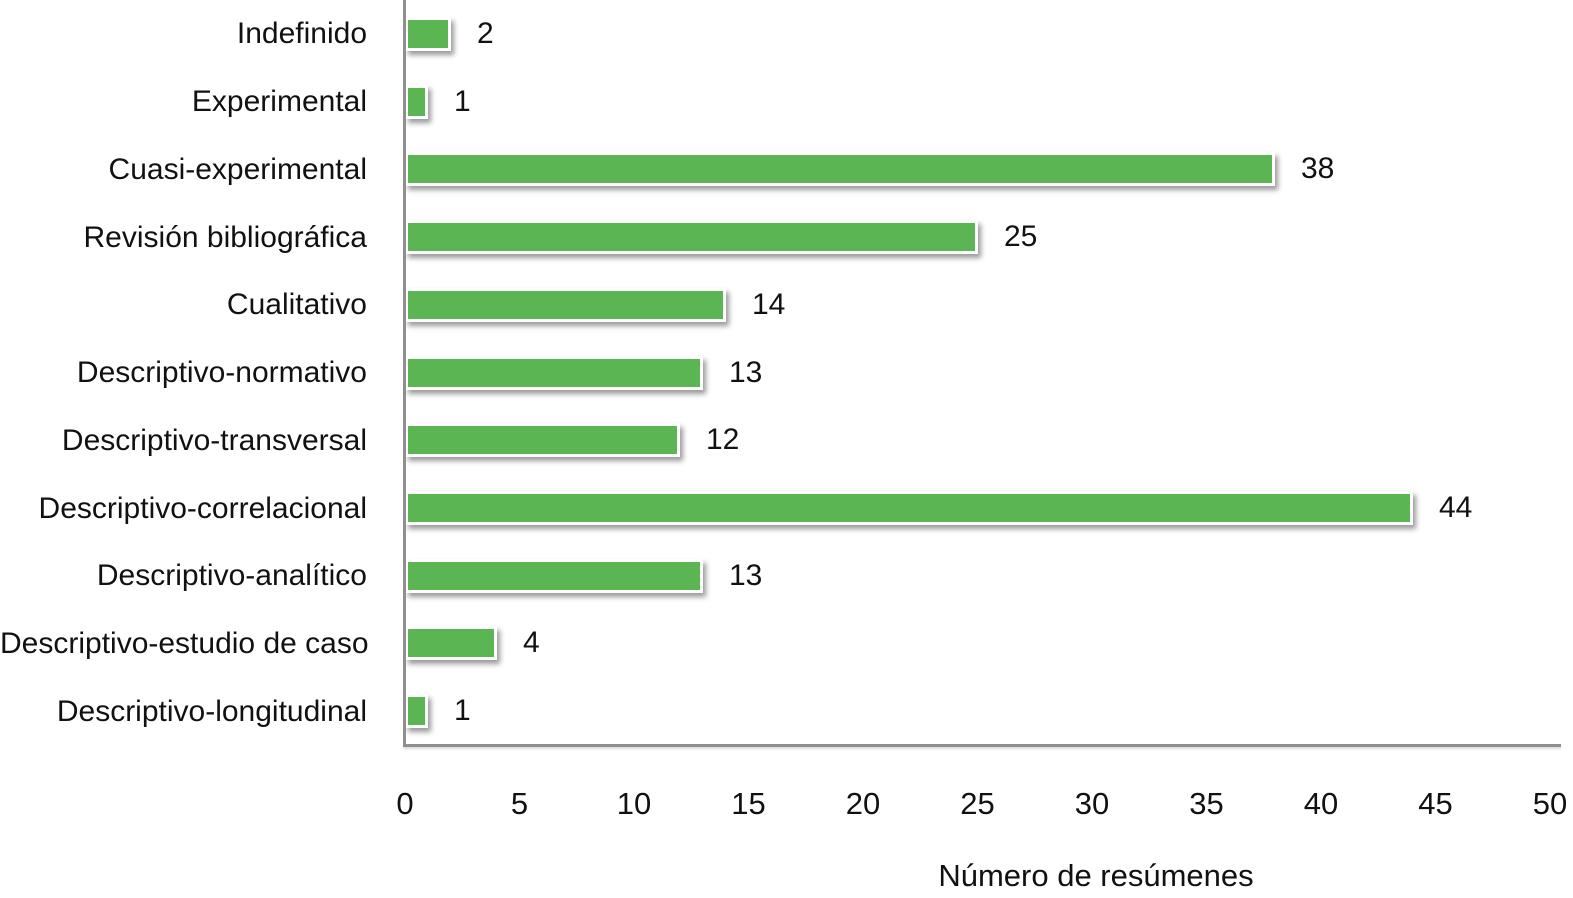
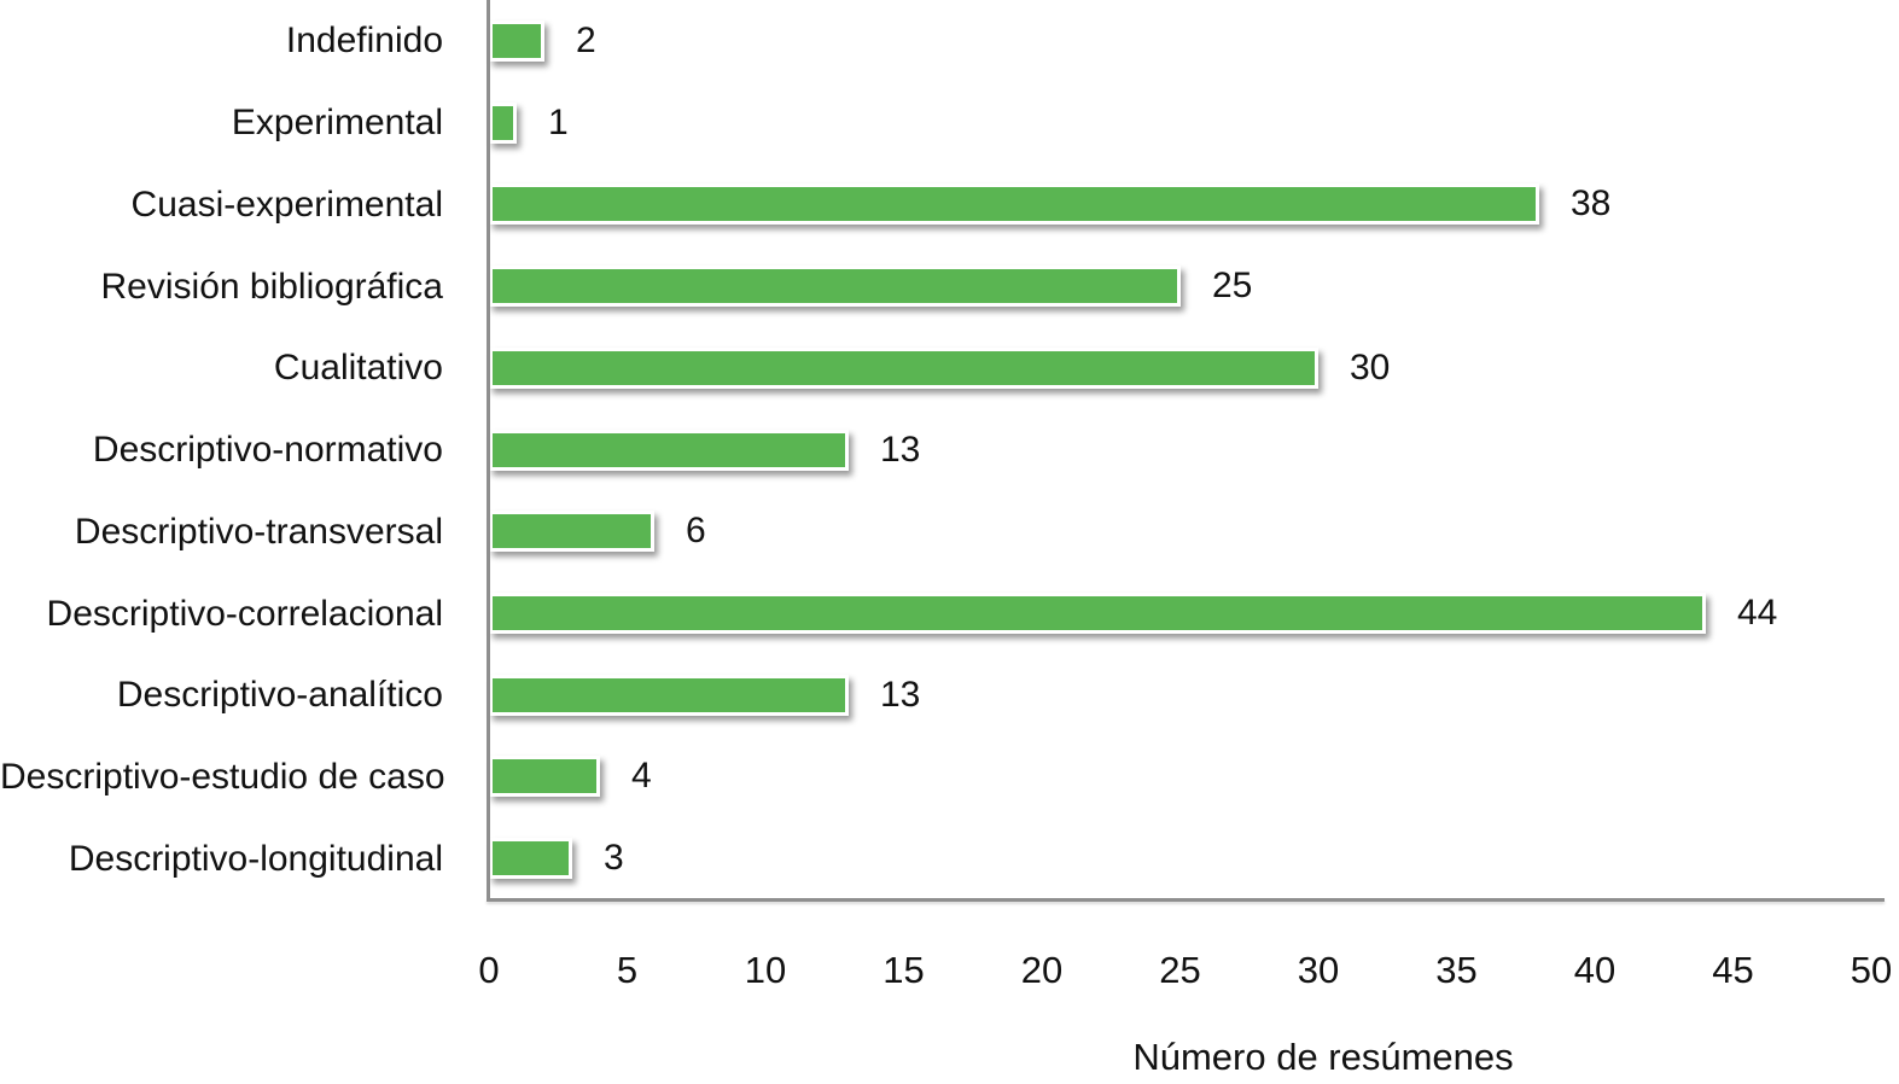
Cualitativo: 14 -> 30
Descriptivo-transversal: 12 -> 6
Descriptivo-longitudinal: 1 -> 3
